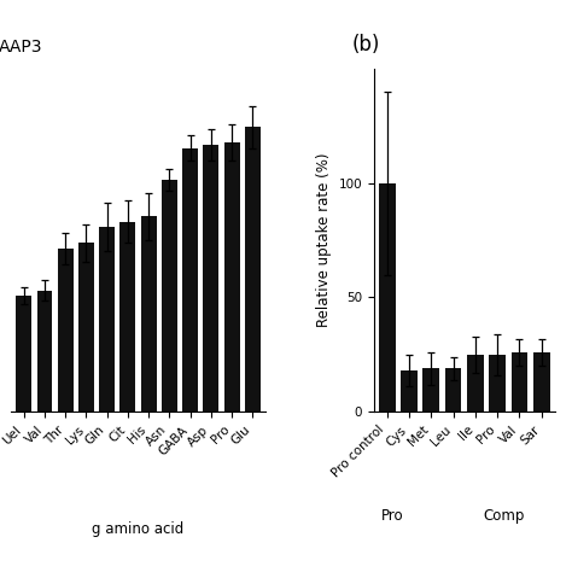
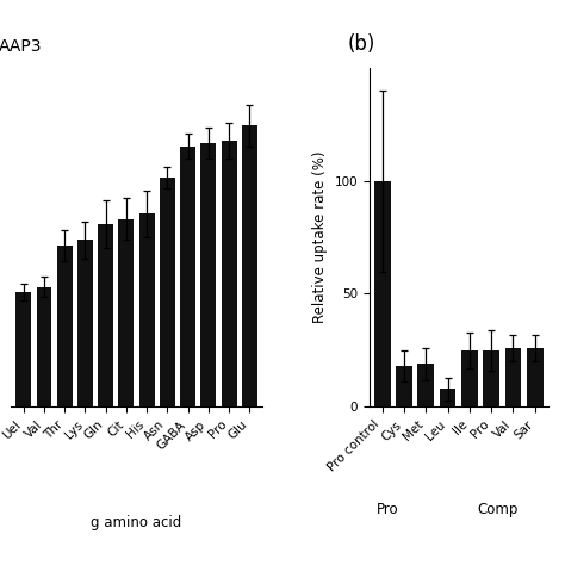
Leu: 19 -> 8
